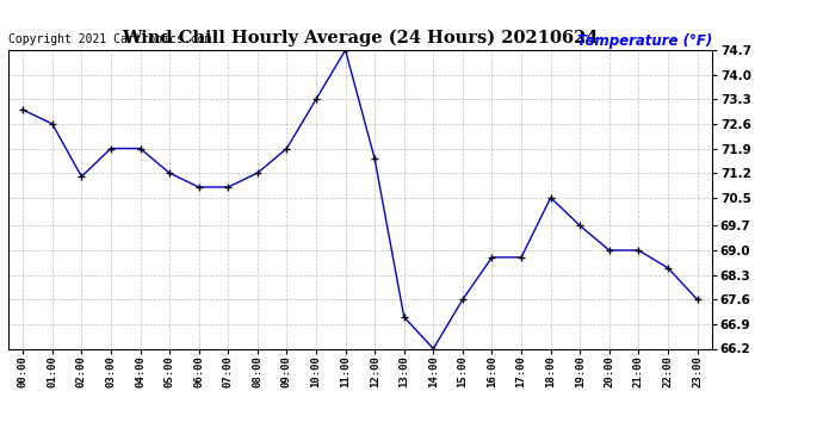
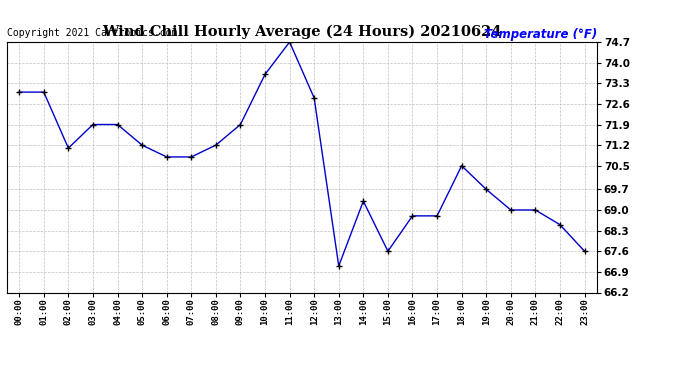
01:00: 72.6 -> 73.0
10:00: 73.3 -> 73.6
12:00: 71.6 -> 72.8
14:00: 66.2 -> 69.3
